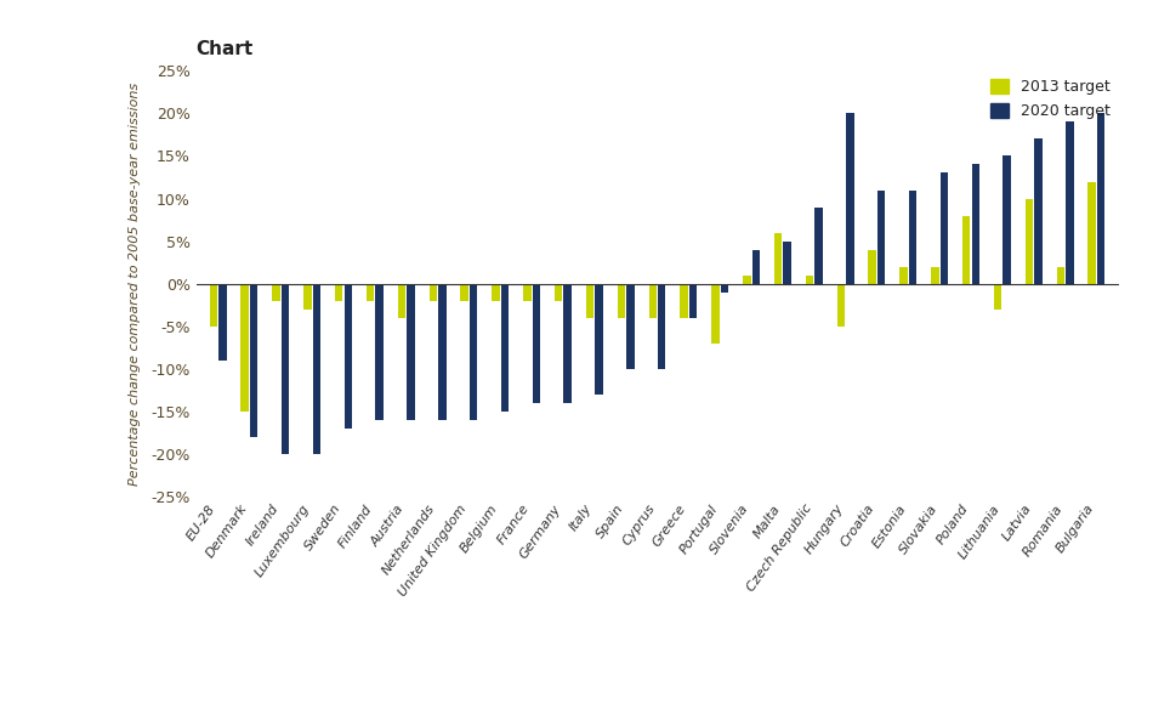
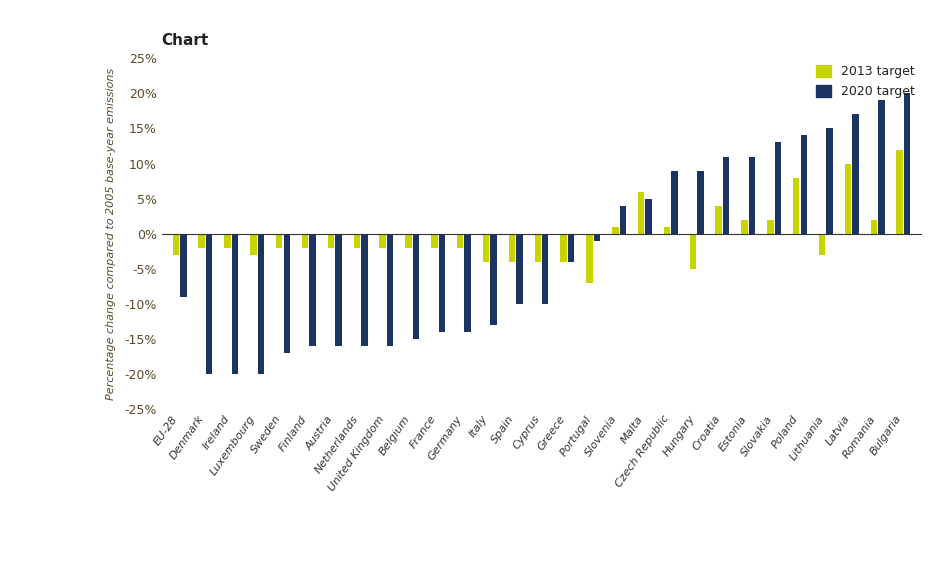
2013 target/EU-28: -5% -> -3%
2013 target/Denmark: -15% -> -2%
2020 target/Denmark: -18% -> -20%
2013 target/Austria: -4% -> -2%
2020 target/Hungary: 20% -> 9%
